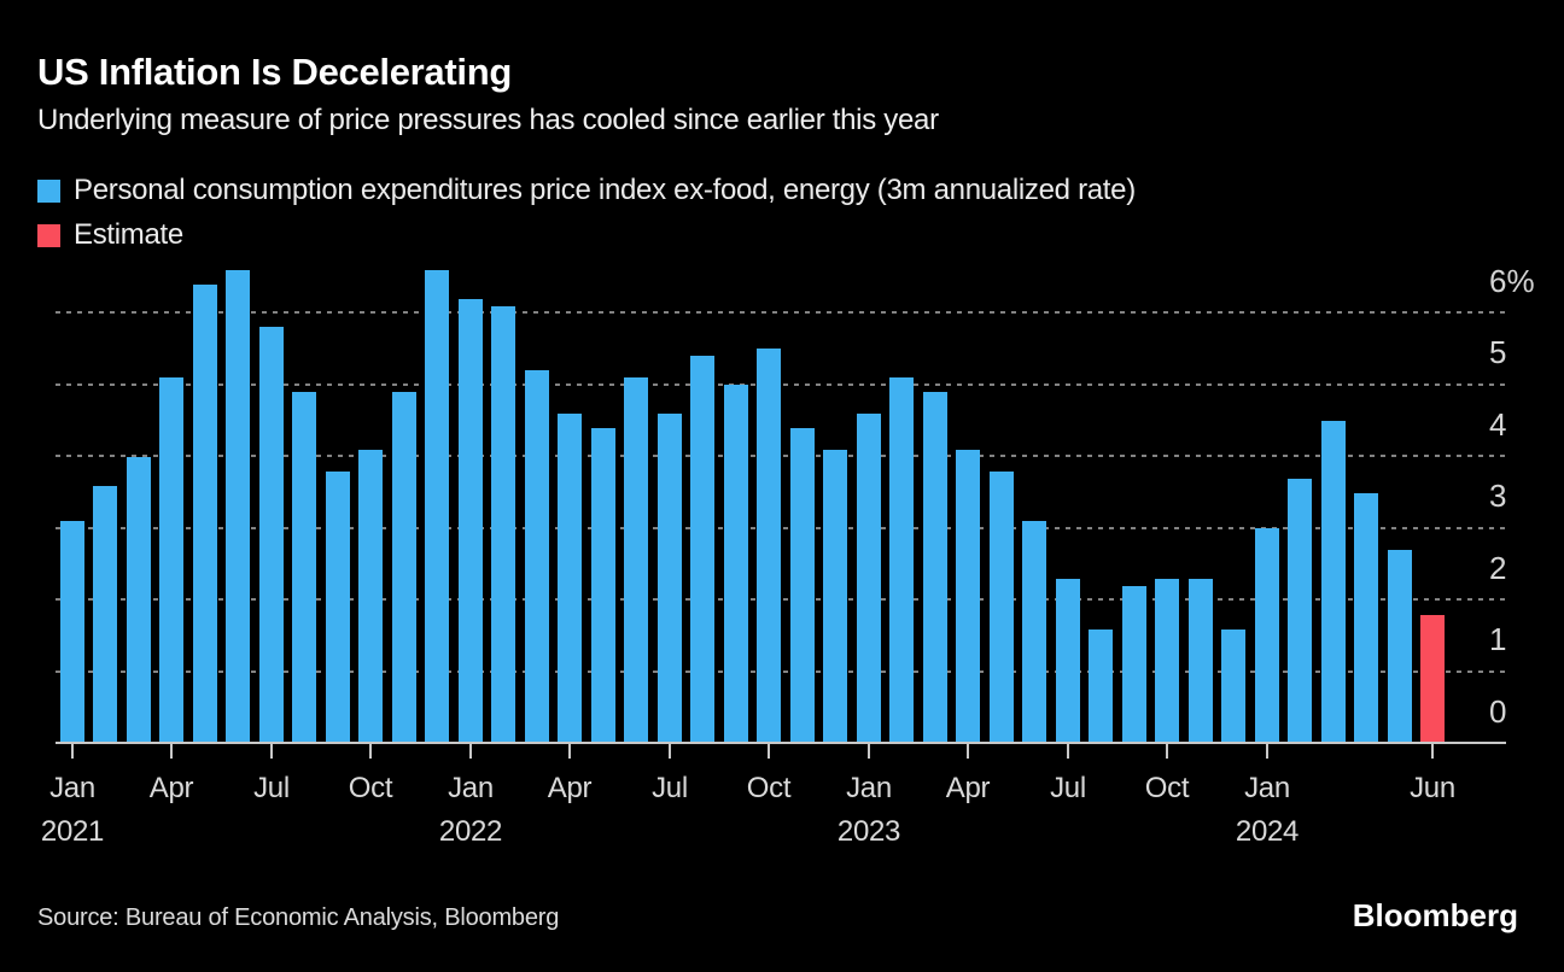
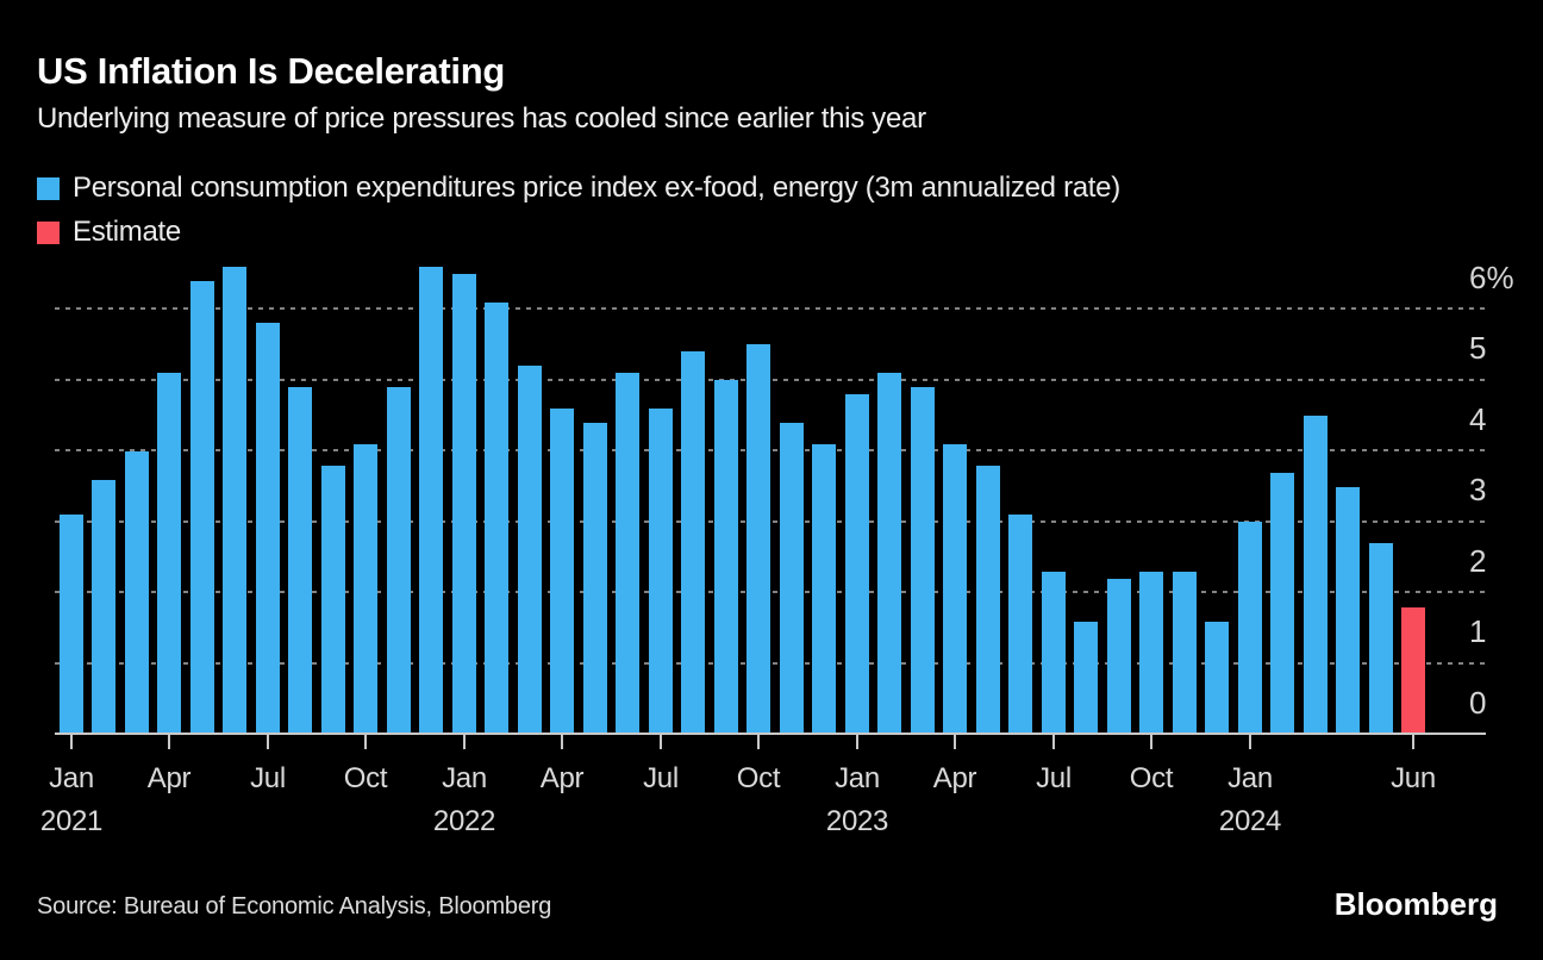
Jan 2022: 6.2% -> 6.5%
Jan 2023: 4.6% -> 4.8%
